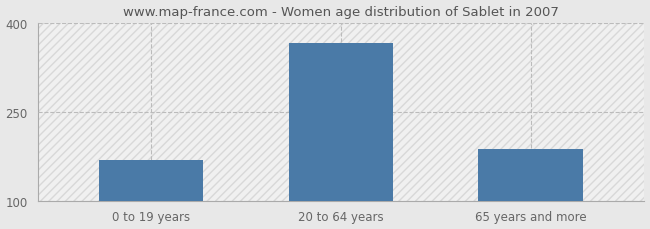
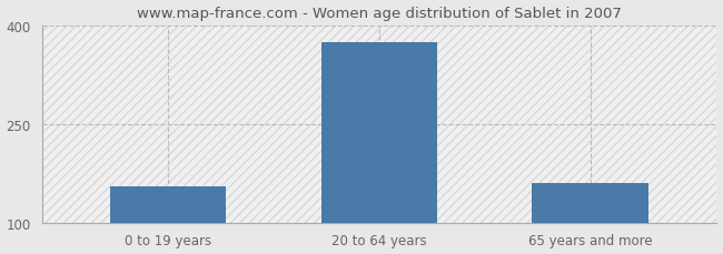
0 to 19 years: 168 -> 155
20 to 64 years: 366 -> 375
65 years and more: 188 -> 160
